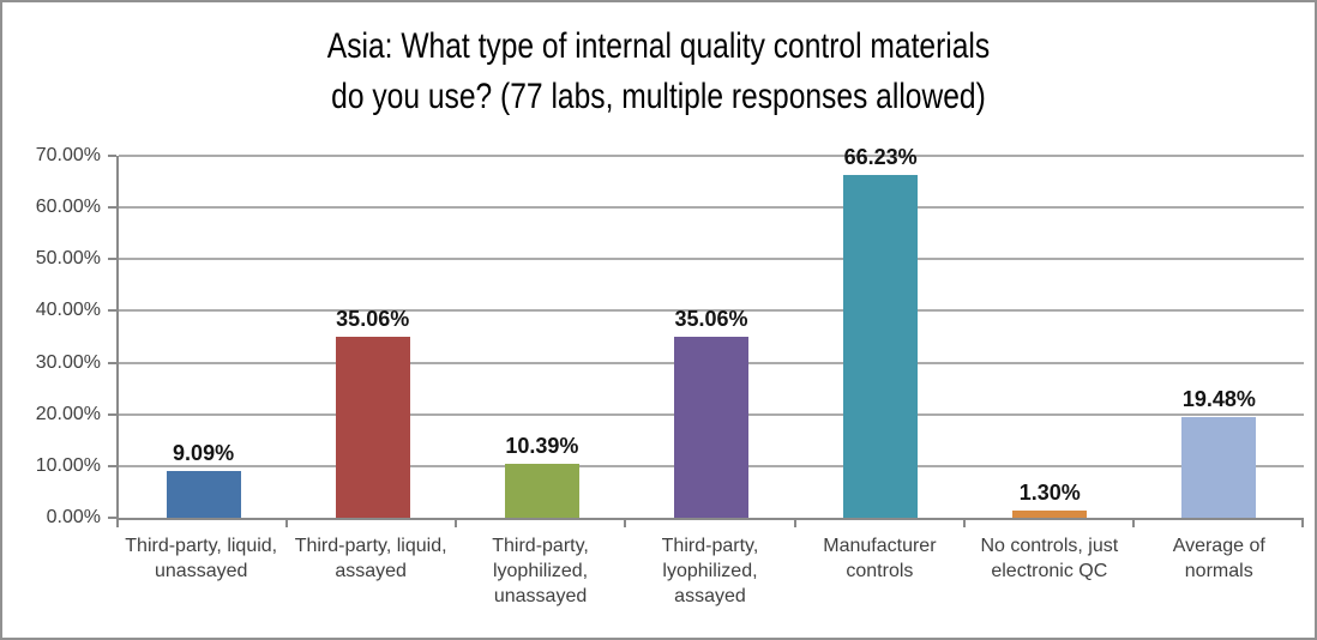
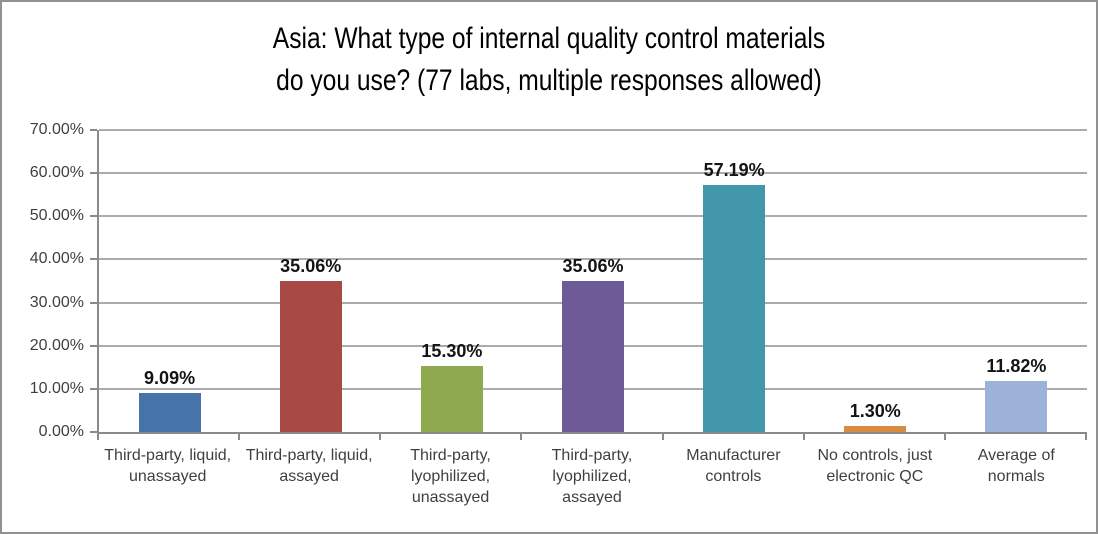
Third-party, lyophilized, unassayed: 10.39% -> 15.30%
Manufacturer controls: 66.23% -> 57.19%
Average of normals: 19.48% -> 11.82%
